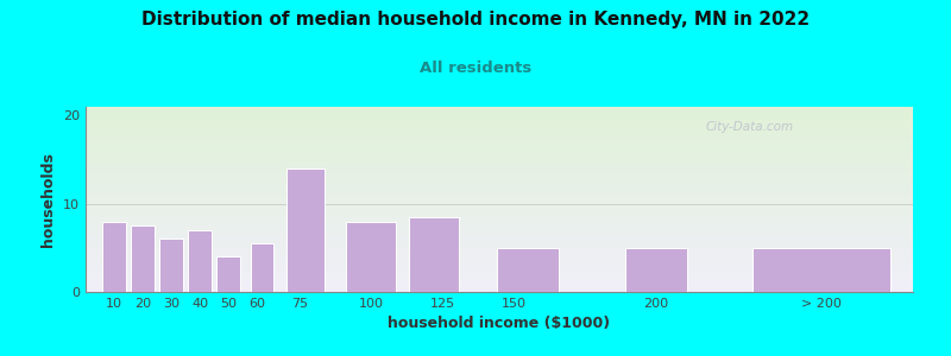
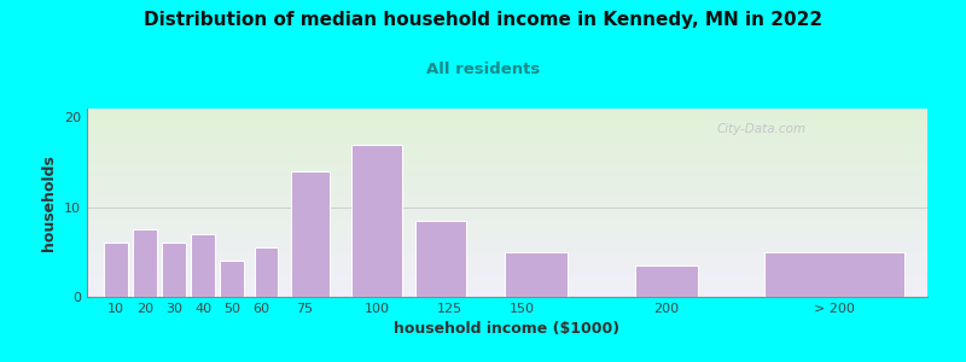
10: 8.0 -> 6.0
100: 8.0 -> 17.0
200: 5.0 -> 3.5
